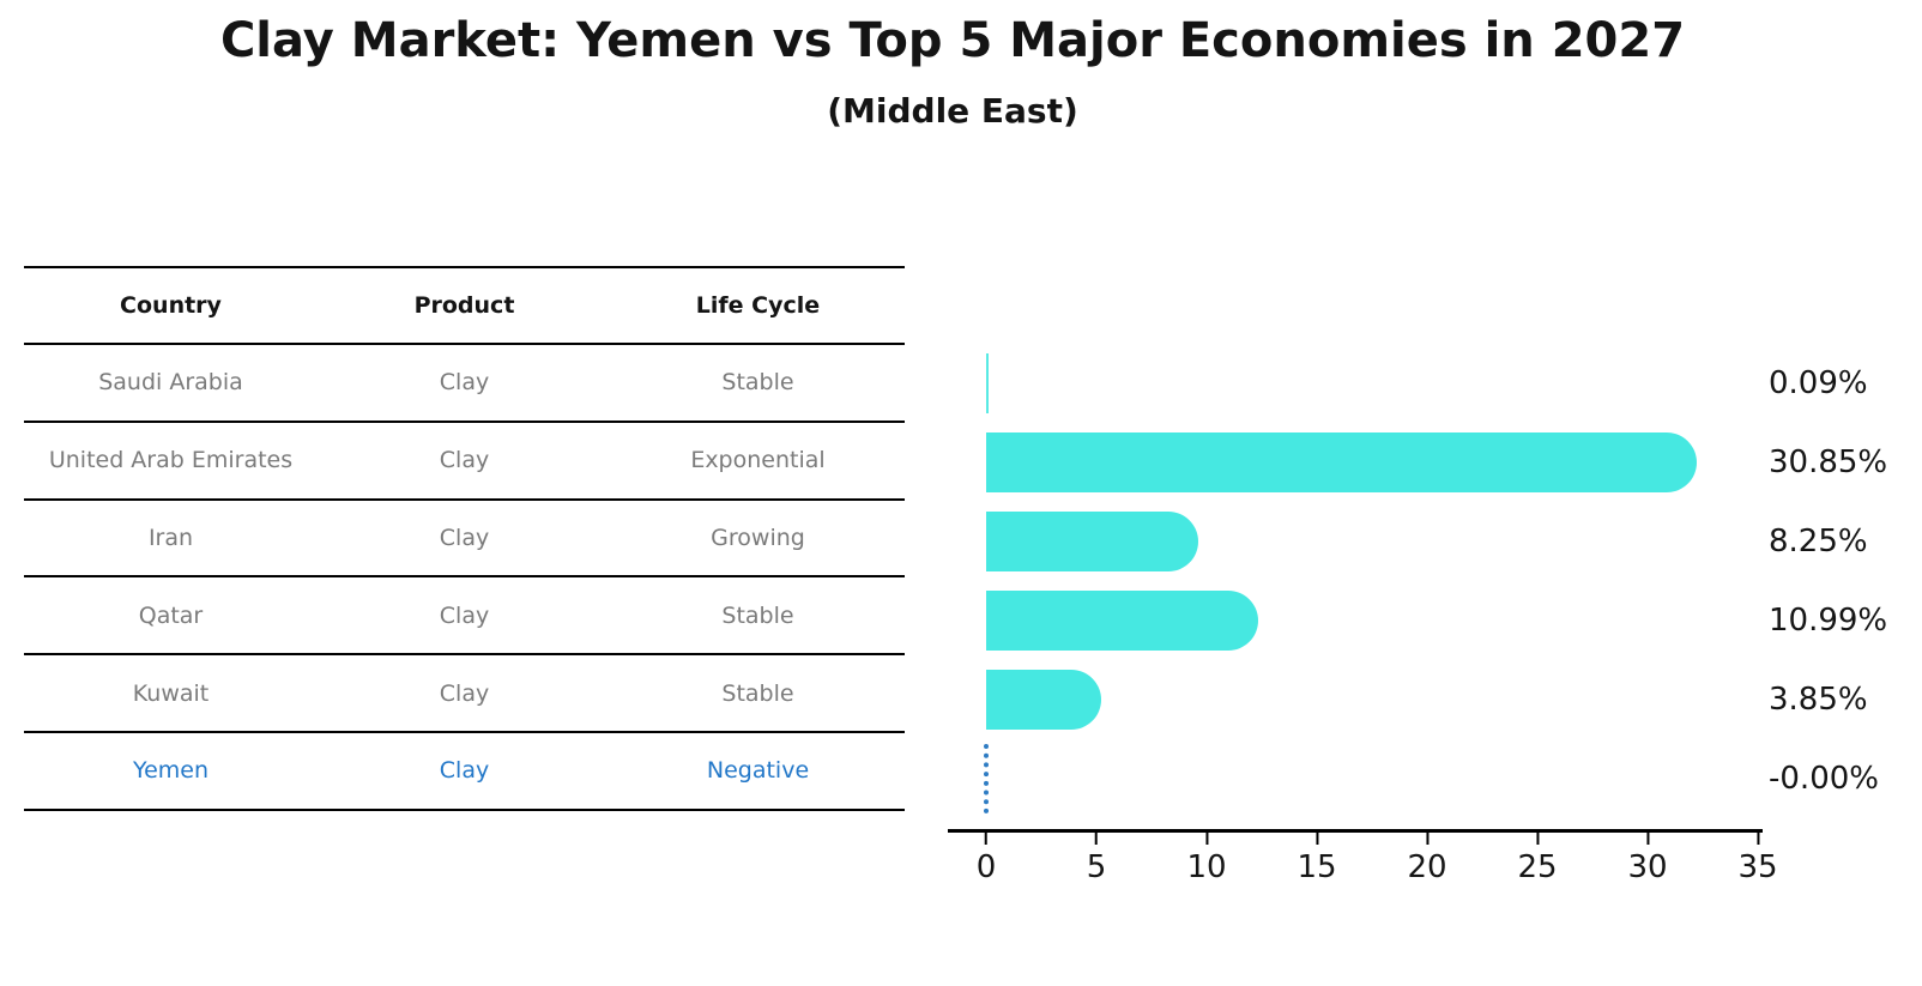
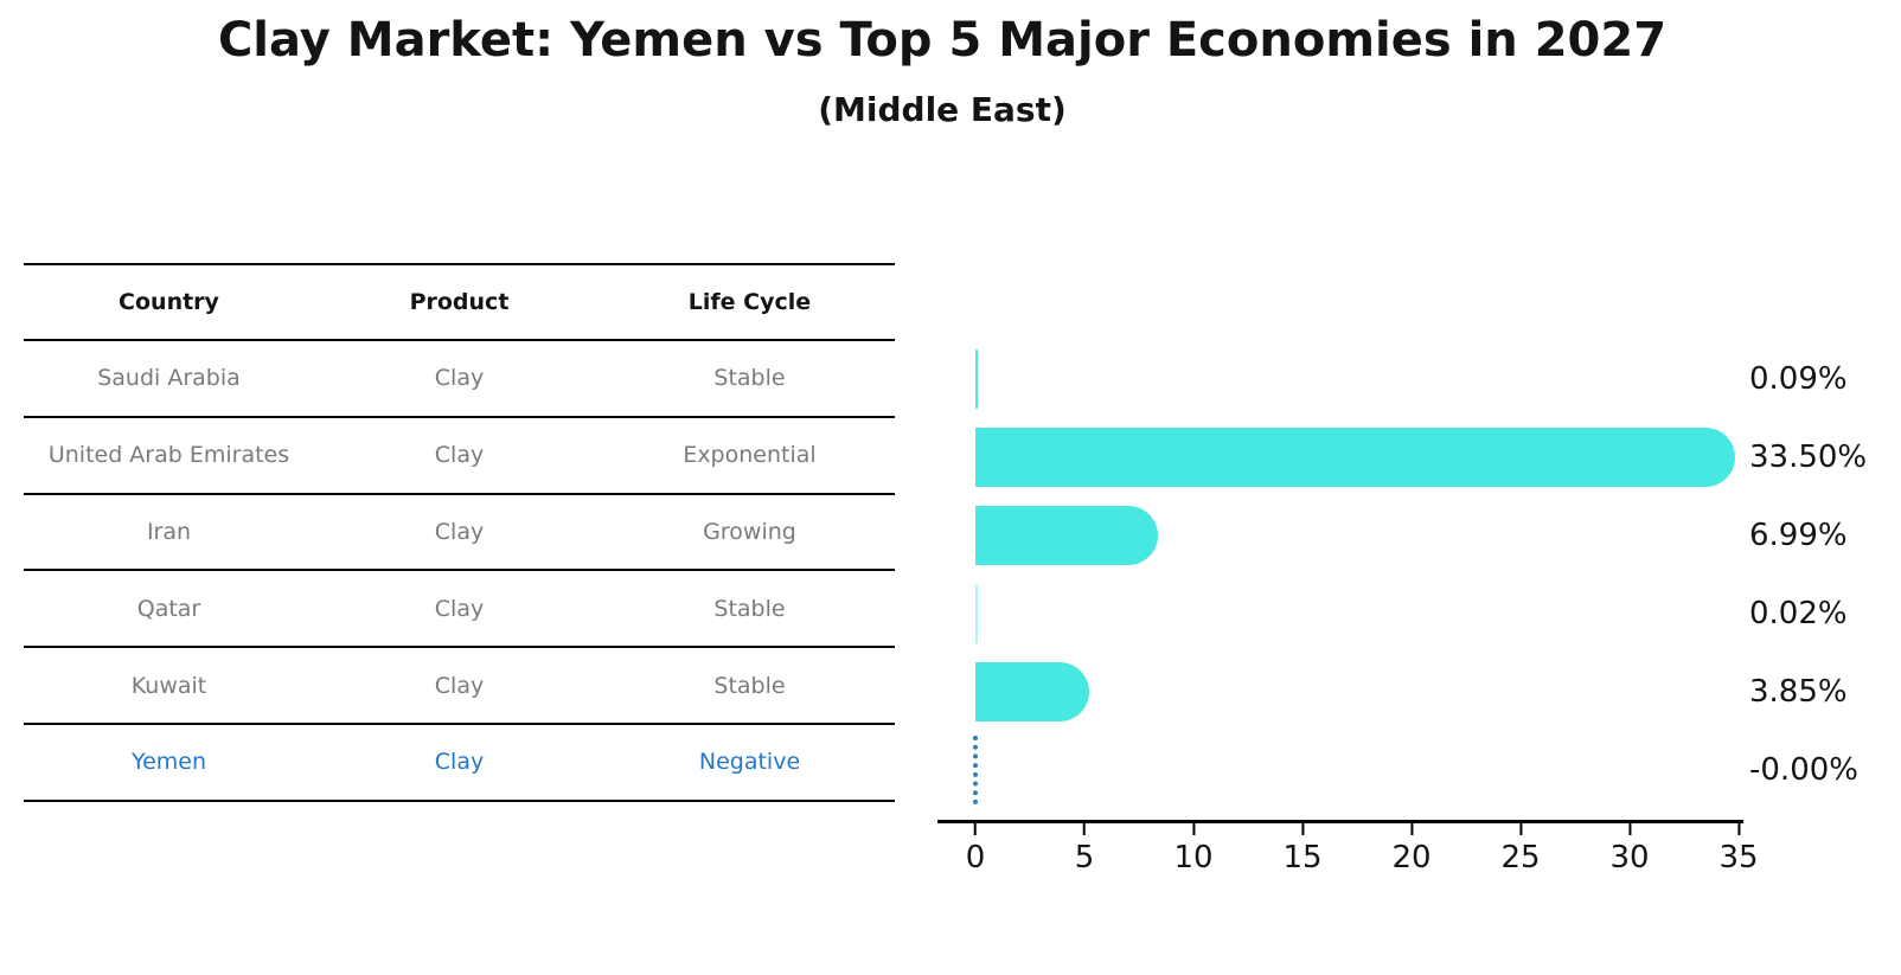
United Arab Emirates: 30.85% -> 33.50%
Iran: 8.25% -> 6.99%
Qatar: 10.99% -> 0.02%
